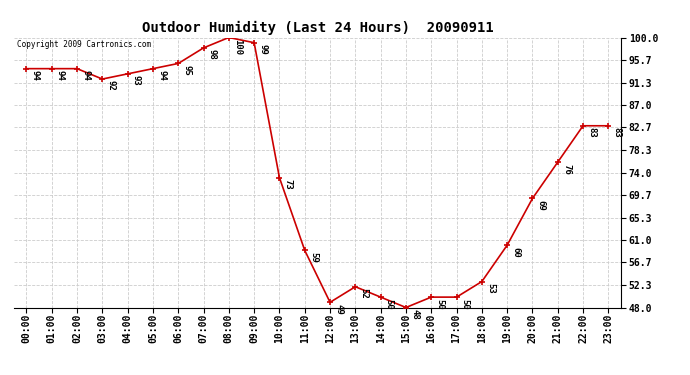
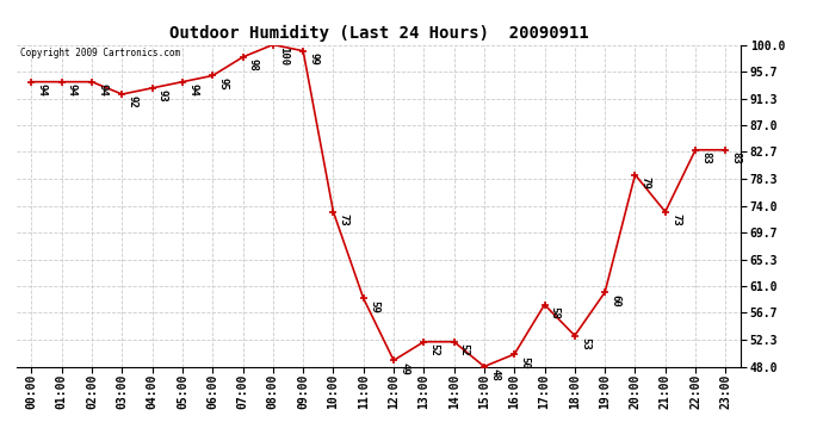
14:00: 50 -> 52
17:00: 50 -> 58
20:00: 69 -> 79
21:00: 76 -> 73
